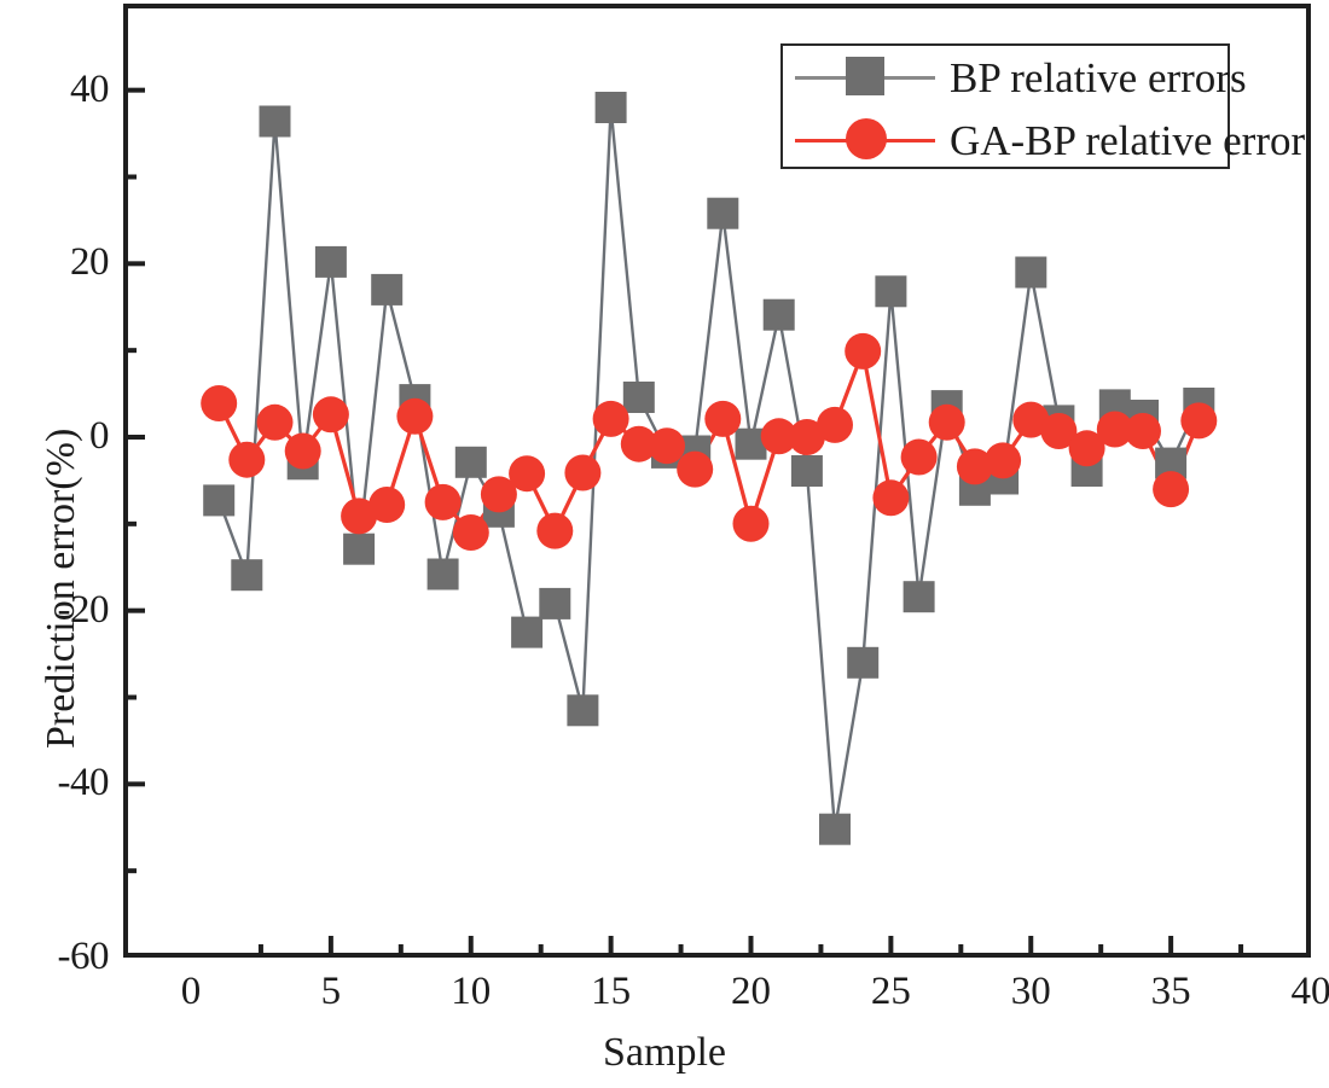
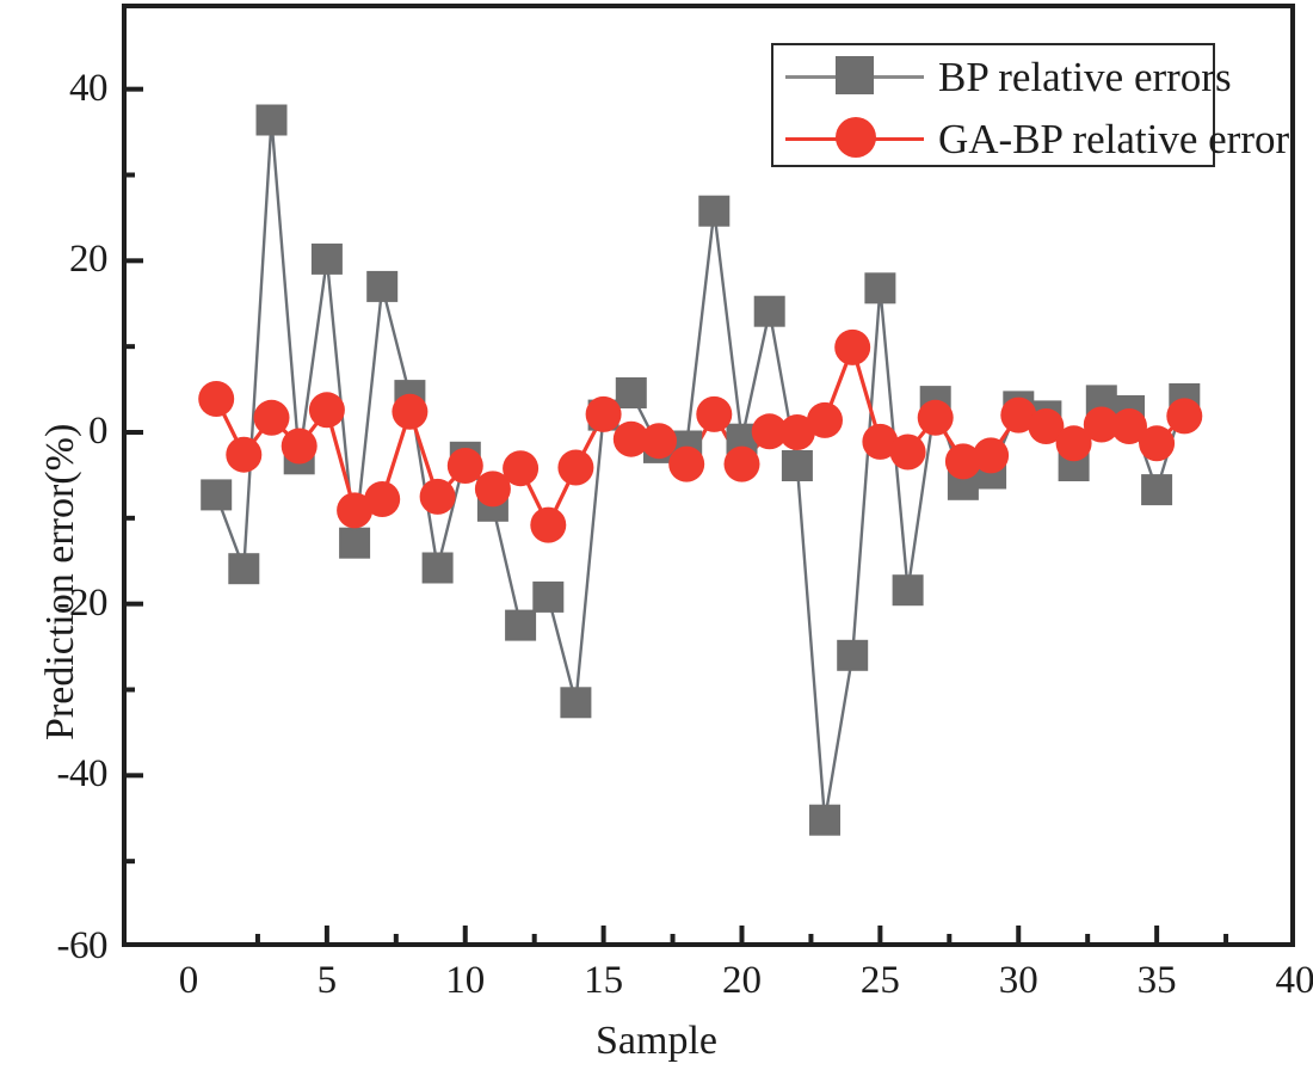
GA-BP relative error/10: -11 -> -4
BP relative errors/15: 38 -> 2
GA-BP relative error/20: -10 -> -4
GA-BP relative error/25: -7 -> -1
BP relative errors/30: 19 -> 3
BP relative errors/35: -3 -> -7
GA-BP relative error/35: -6 -> -1
